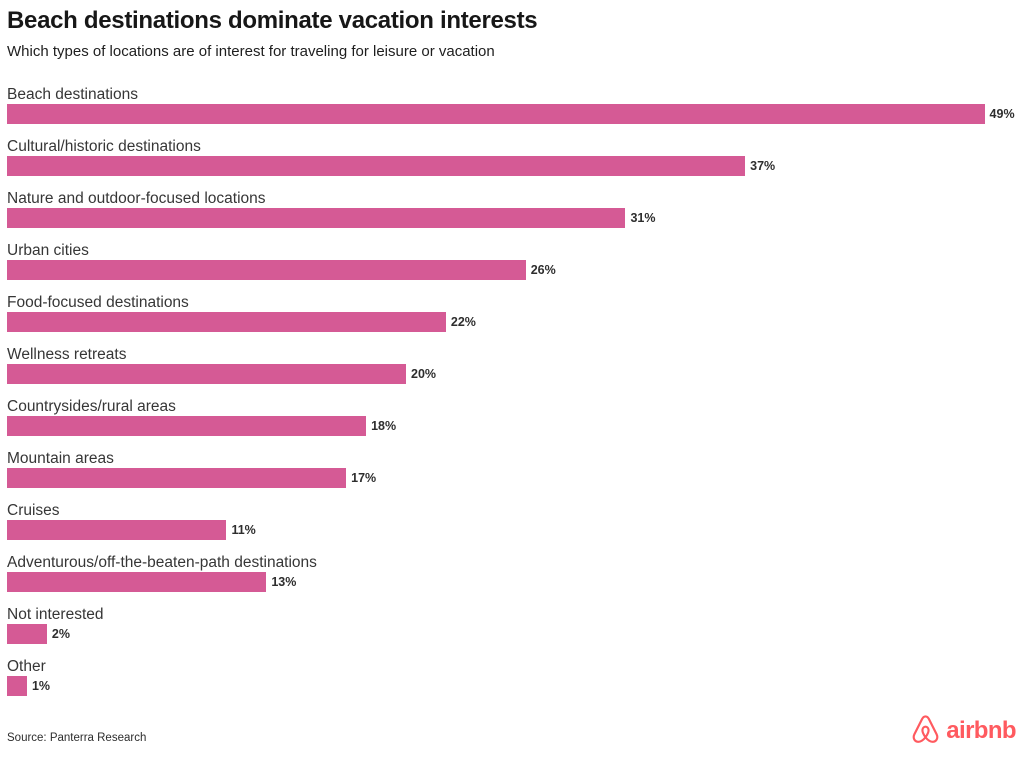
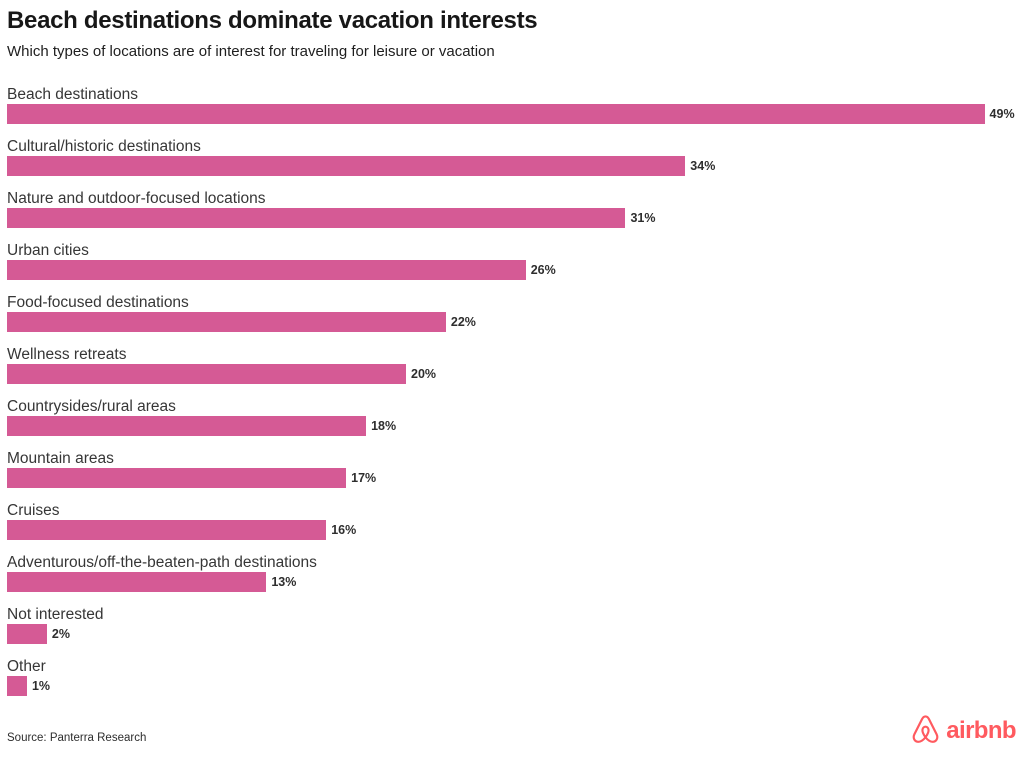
Cultural/historic destinations: 37% -> 34%
Cruises: 11% -> 16%
